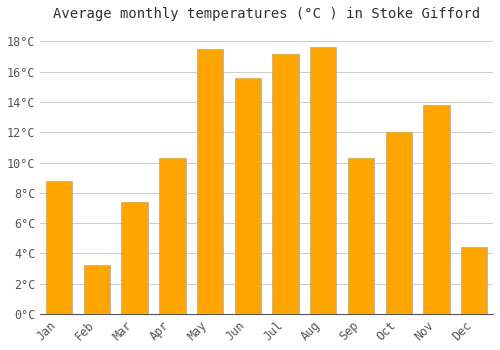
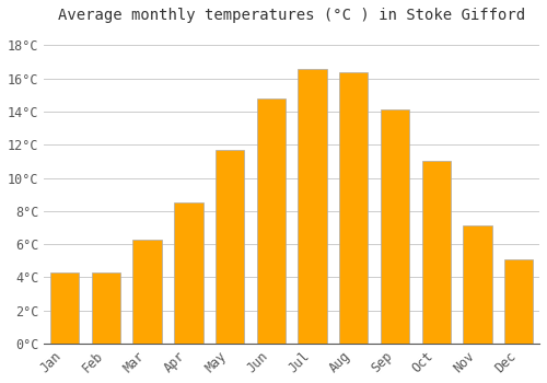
Jan: 8.8°C -> 4.3°C
Feb: 3.2°C -> 4.3°C
Mar: 7.4°C -> 6.3°C
Apr: 10.3°C -> 8.5°C
May: 17.5°C -> 11.7°C
Jun: 15.6°C -> 14.8°C
Jul: 17.2°C -> 16.6°C
Aug: 17.6°C -> 16.4°C
Sep: 10.3°C -> 14.1°C
Oct: 12.0°C -> 11.0°C
Nov: 13.8°C -> 7.1°C
Dec: 4.4°C -> 5.1°C
